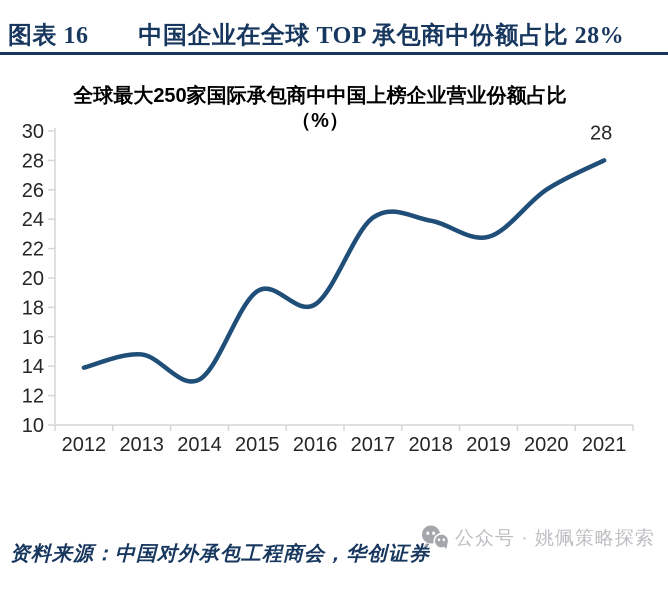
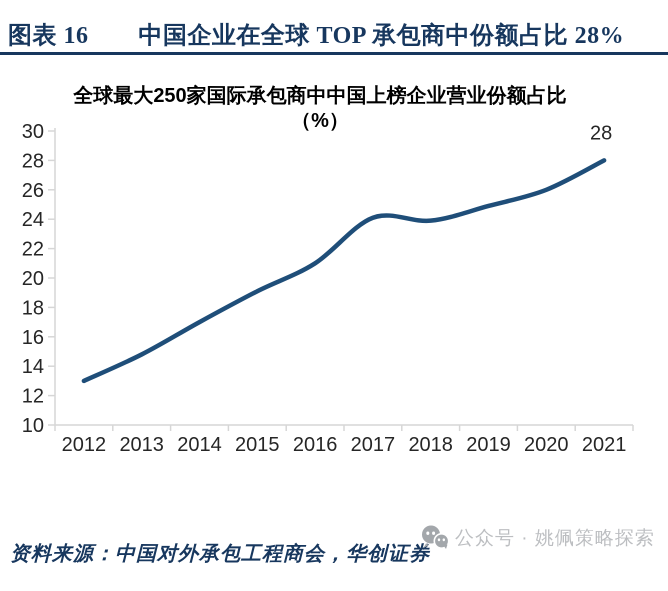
2012: 13.9 -> 13.0
2014: 13.1 -> 17.0
2016: 18.2 -> 21.0
2019: 22.8 -> 24.9
